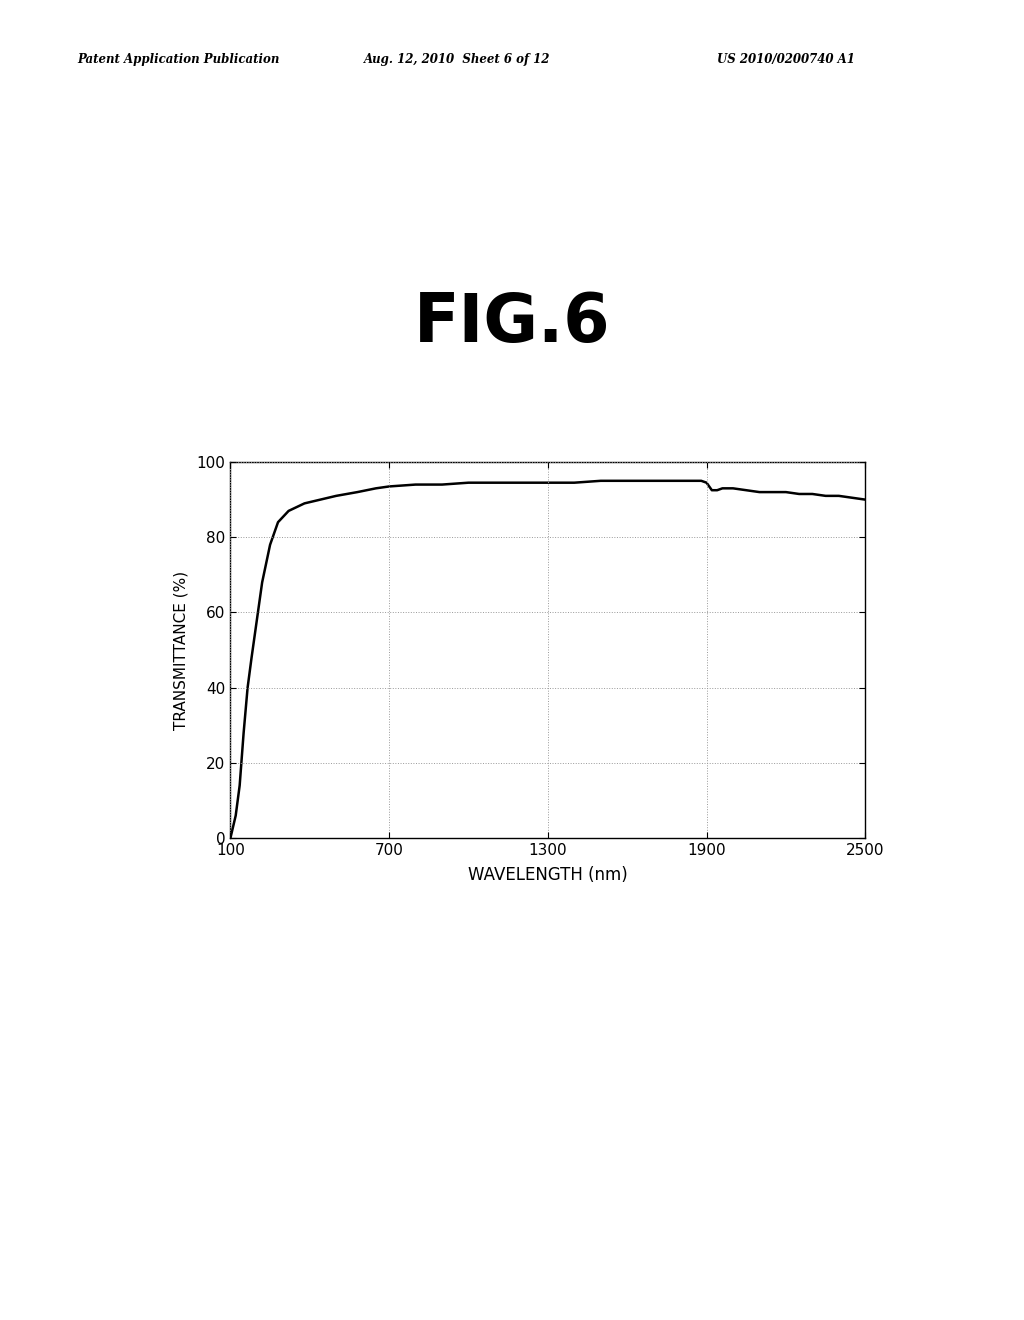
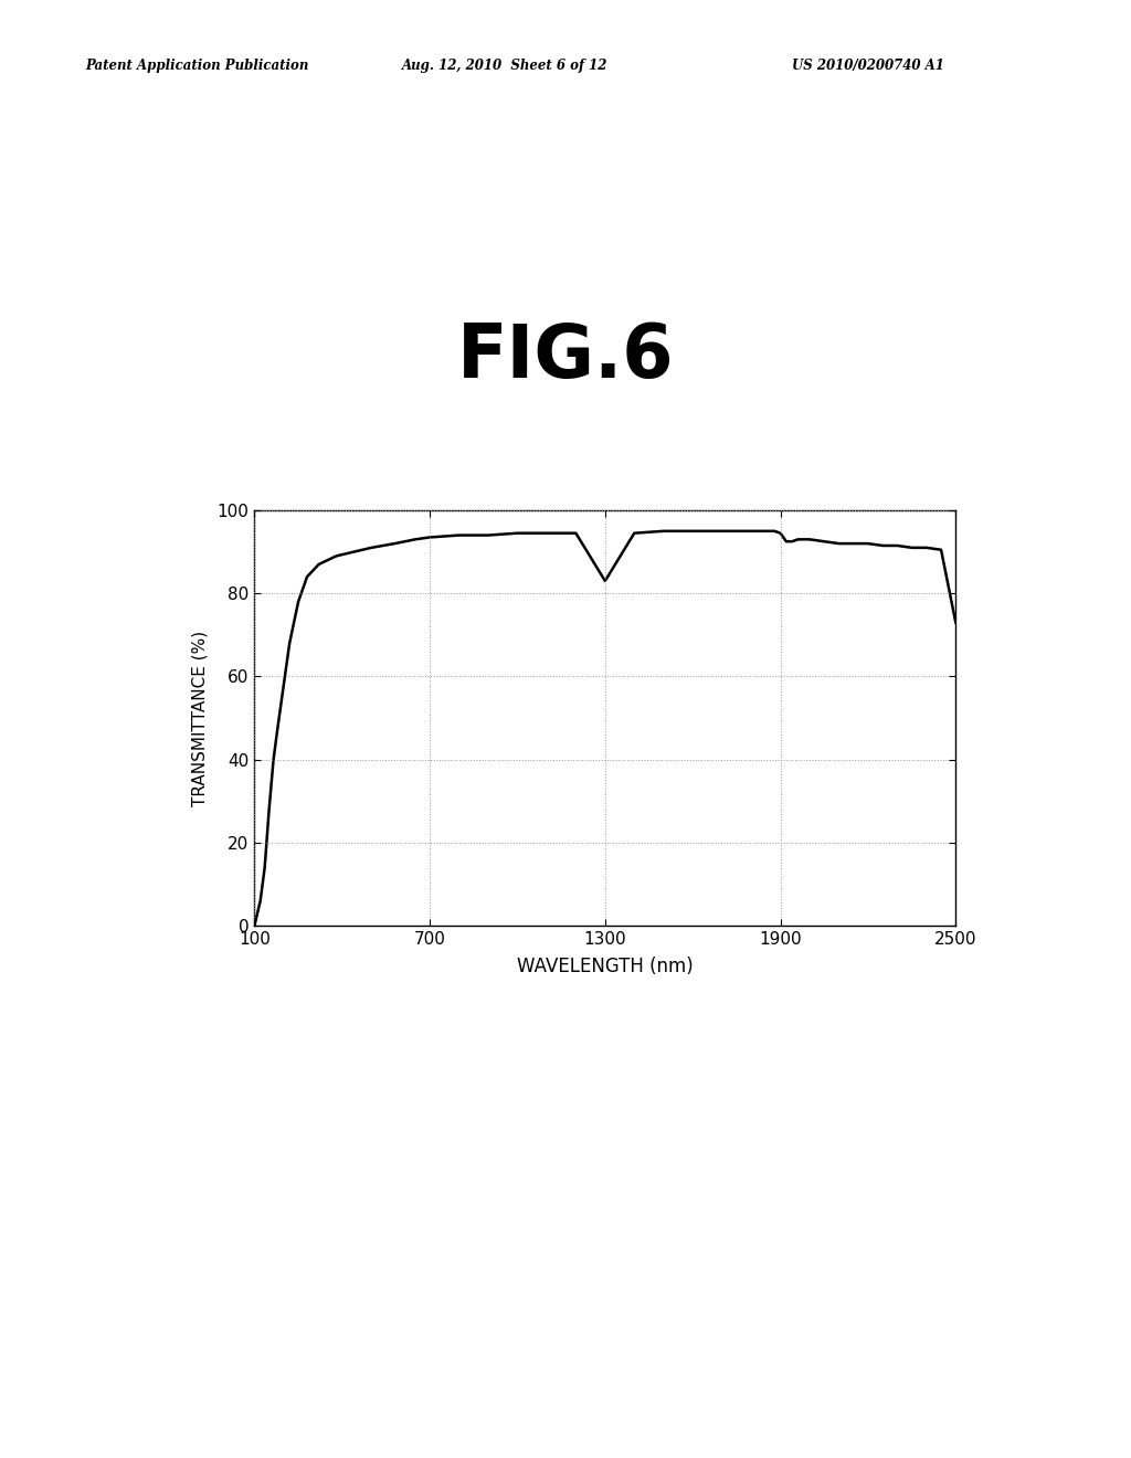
1300: 94.5 -> 83.0
2500: 90.0 -> 73.0
